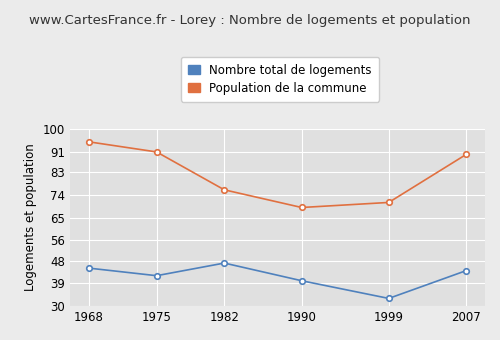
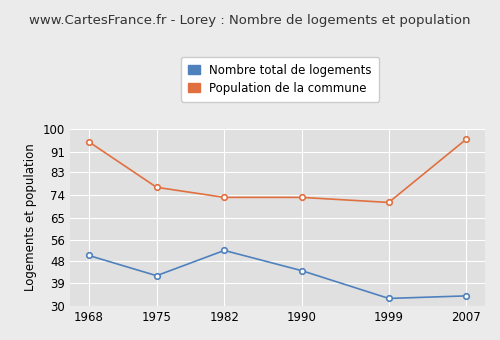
Nombre total de logements/1968: 45 -> 50
Population de la commune/1975: 91 -> 77
Nombre total de logements/1982: 47 -> 52
Population de la commune/1982: 76 -> 73
Nombre total de logements/1990: 40 -> 44
Population de la commune/1990: 69 -> 73
Nombre total de logements/2007: 44 -> 34
Population de la commune/2007: 90 -> 96
